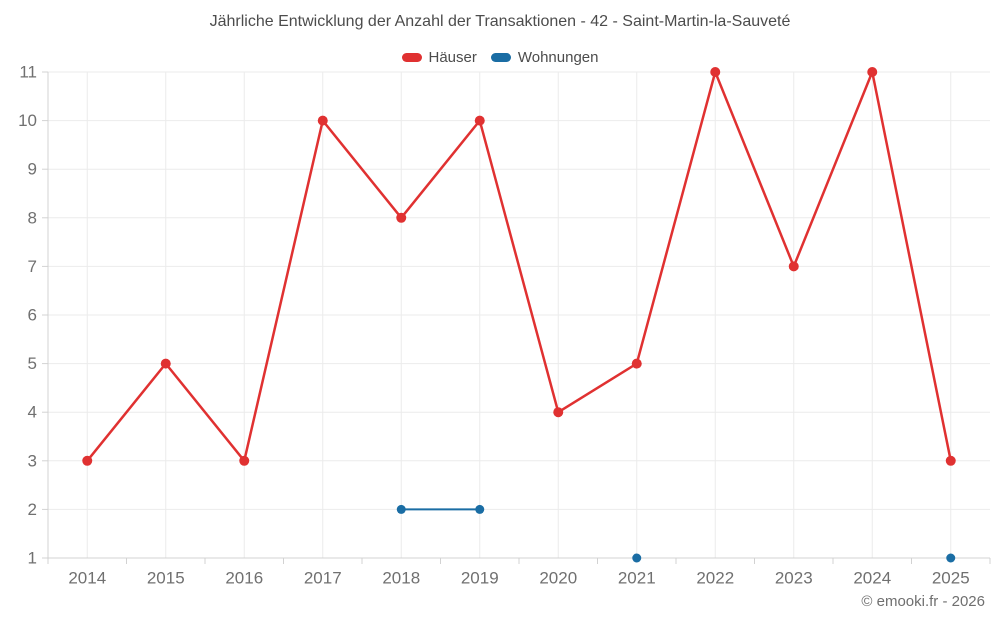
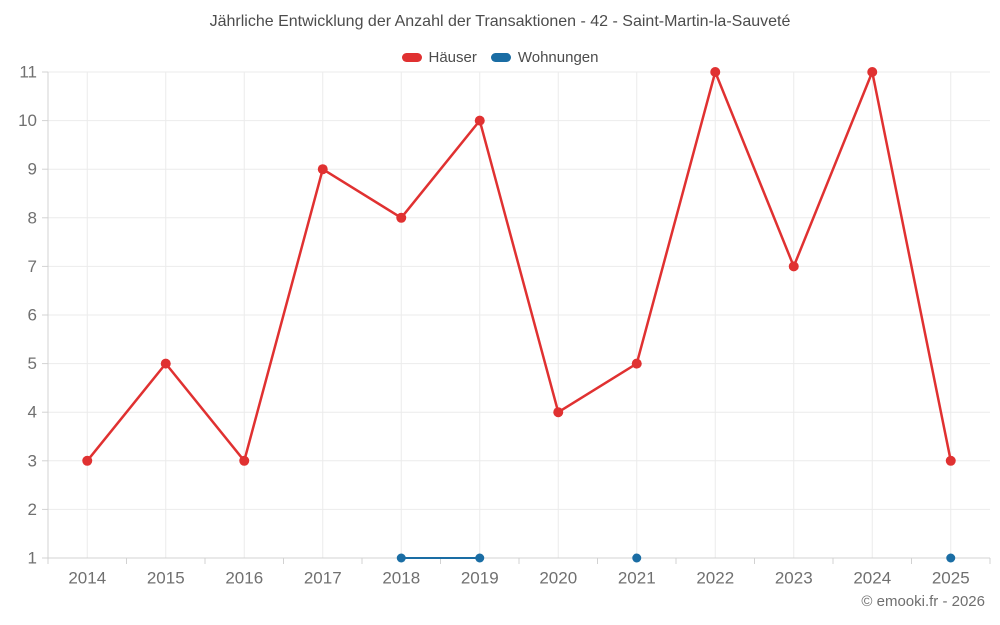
Häuser/2017: 10 -> 9
Wohnungen/2018: 2 -> 1
Wohnungen/2019: 2 -> 1
